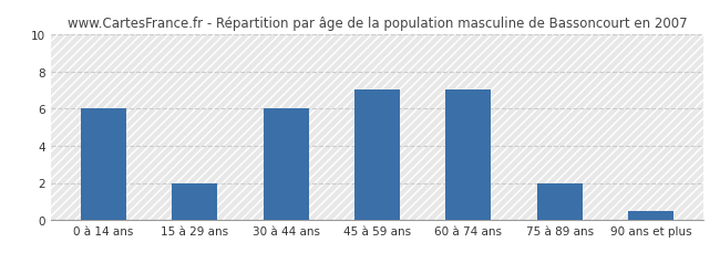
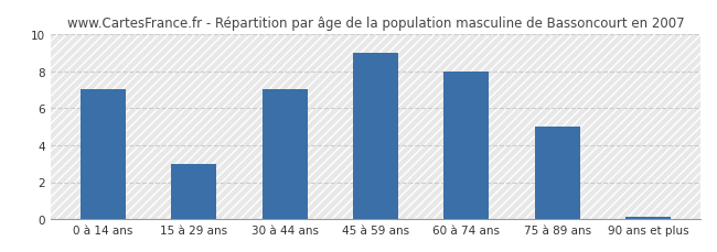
0 à 14 ans: 6.0 -> 7.0
15 à 29 ans: 2.0 -> 3.0
30 à 44 ans: 6.0 -> 7.0
45 à 59 ans: 7.0 -> 9.0
60 à 74 ans: 7.0 -> 8.0
75 à 89 ans: 2.0 -> 5.0
90 ans et plus: 0.5 -> 0.1
